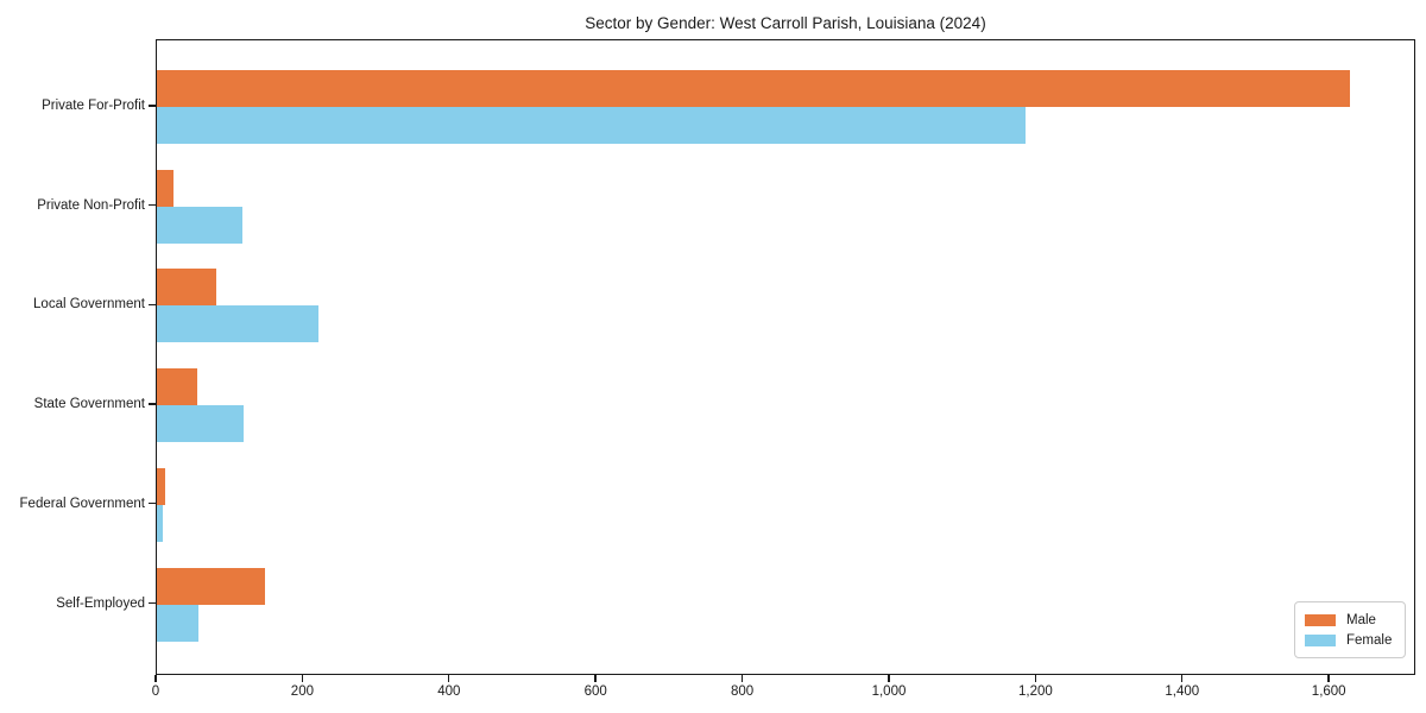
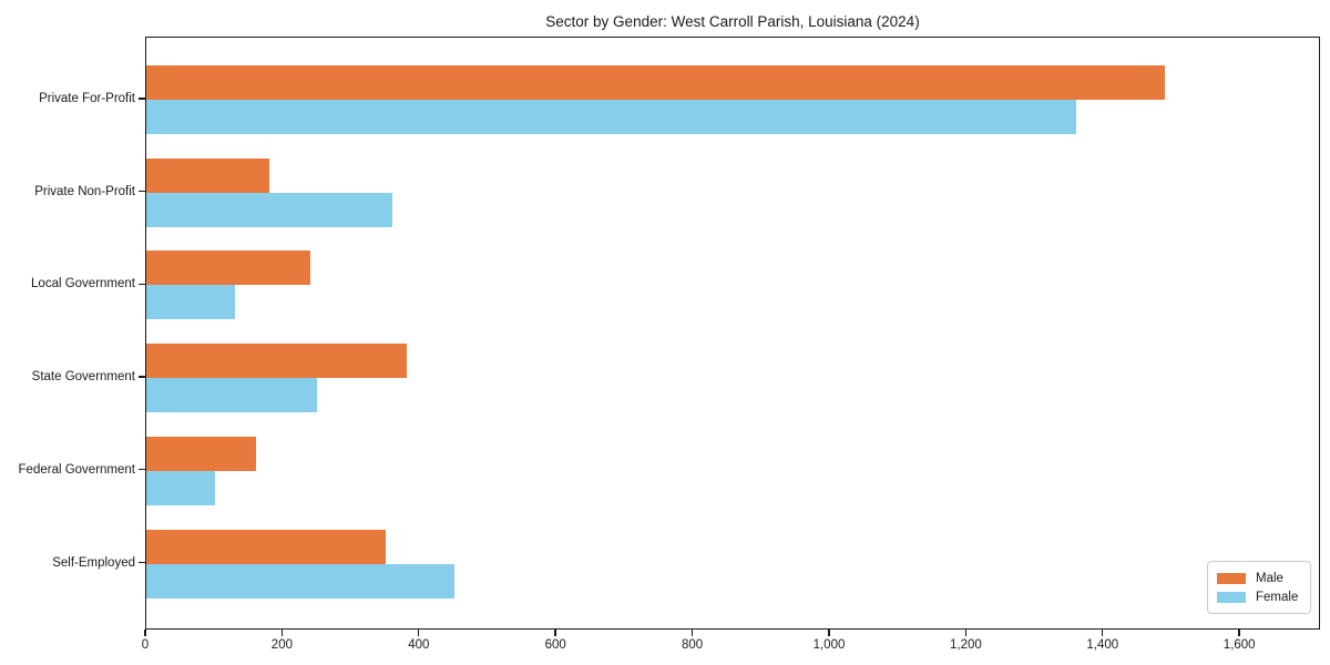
Male/Private For-Profit: 1630 -> 1490
Female/Private For-Profit: 1180 -> 1360
Male/Private Non-Profit: 20 -> 180
Female/Private Non-Profit: 120 -> 360
Male/Local Government: 80 -> 240
Female/Local Government: 220 -> 130
Male/State Government: 60 -> 380
Female/State Government: 120 -> 250
Male/Federal Government: 10 -> 160
Female/Federal Government: 10 -> 100
Male/Self-Employed: 150 -> 350
Female/Self-Employed: 60 -> 450
